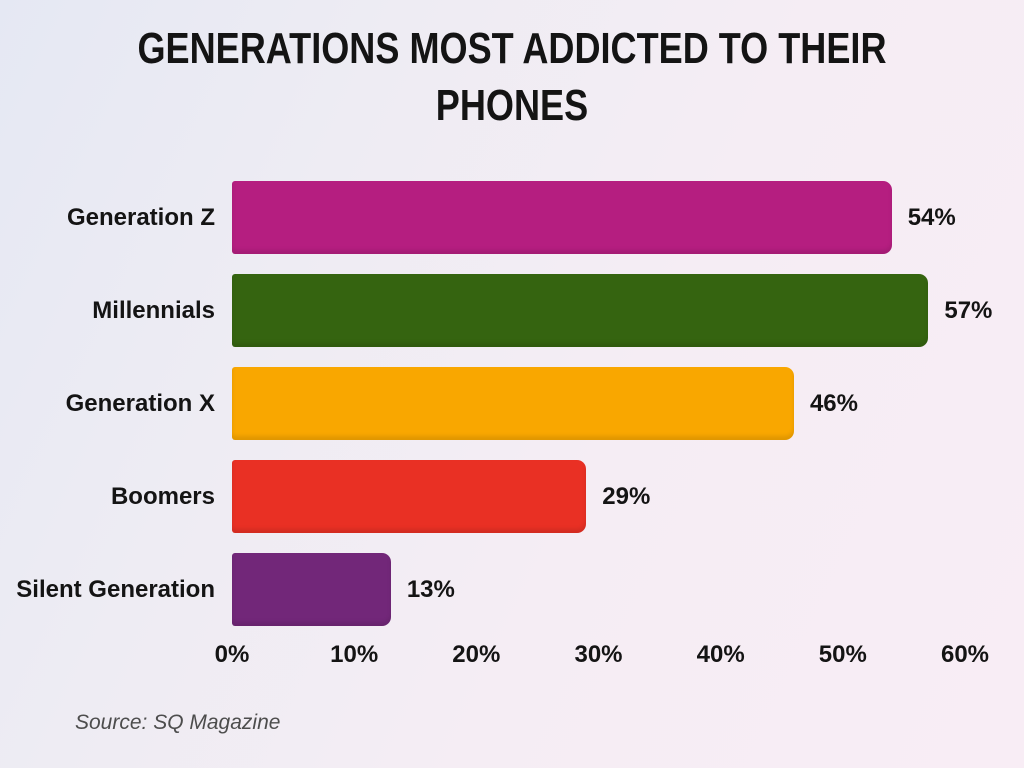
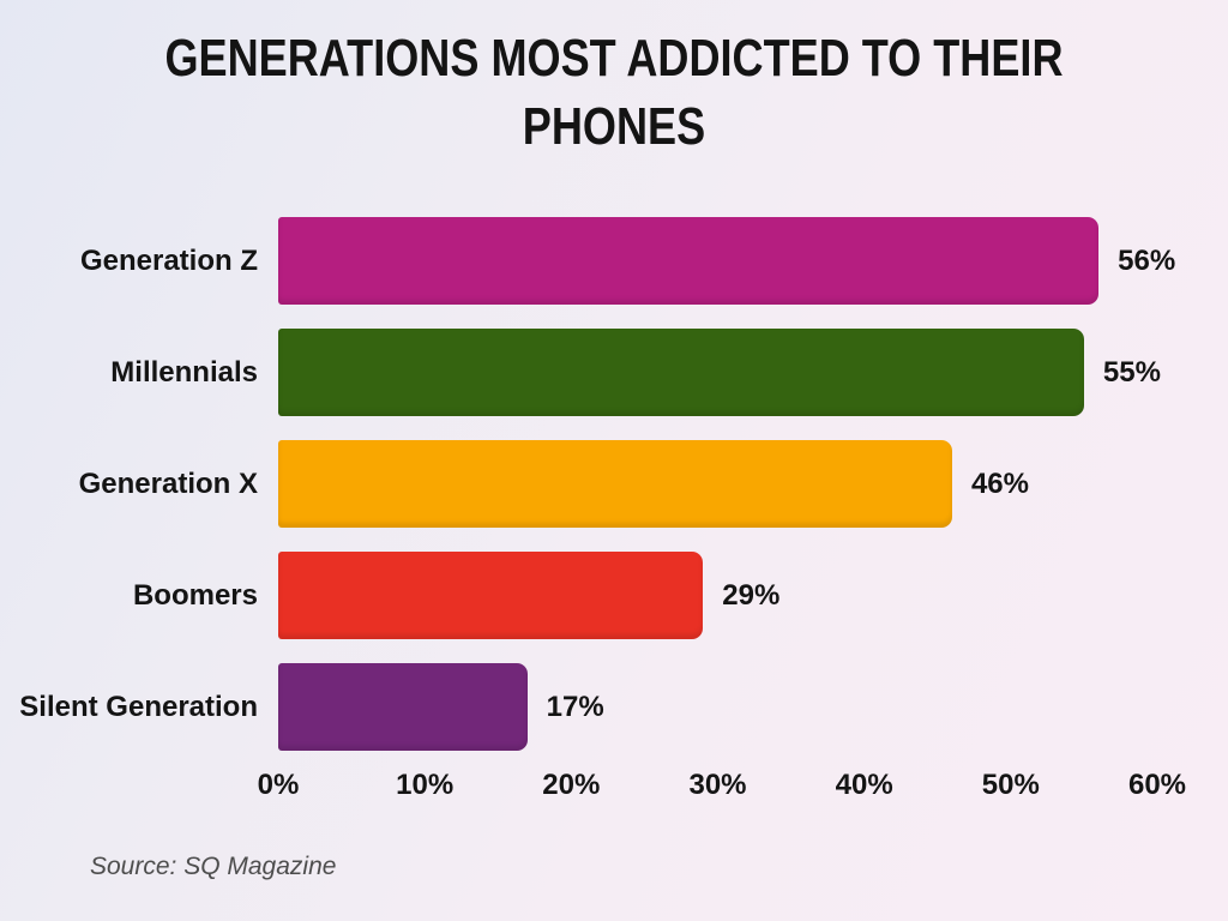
Generation Z: 54% -> 56%
Millennials: 57% -> 55%
Silent Generation: 13% -> 17%
